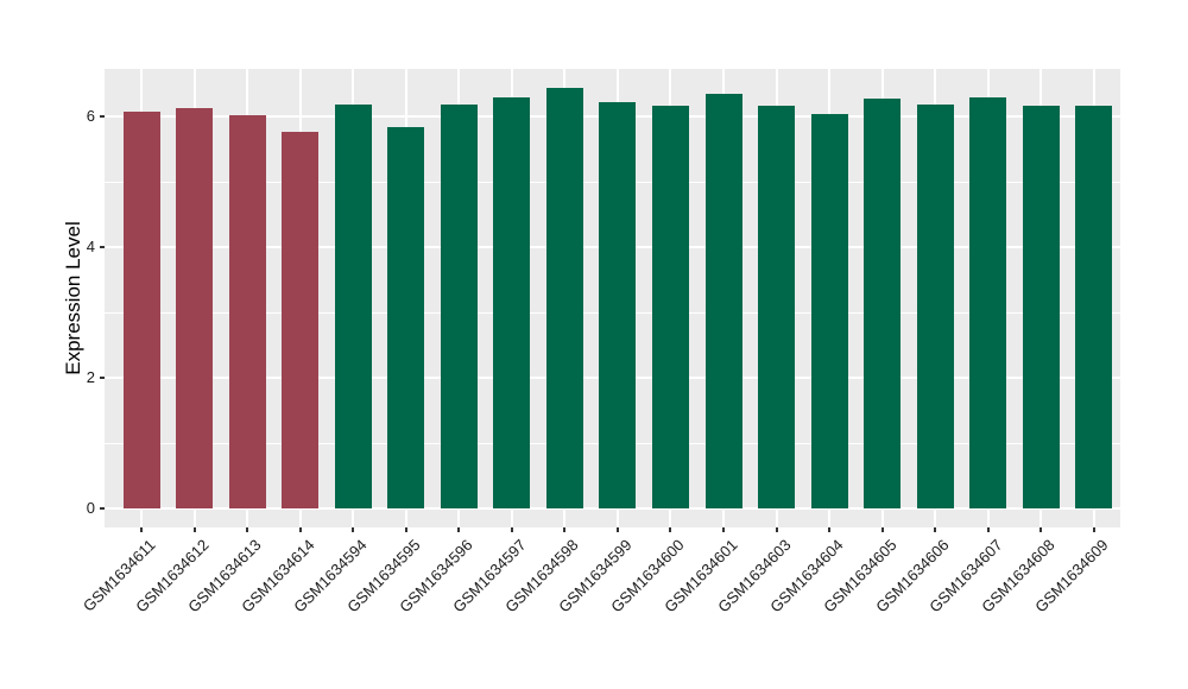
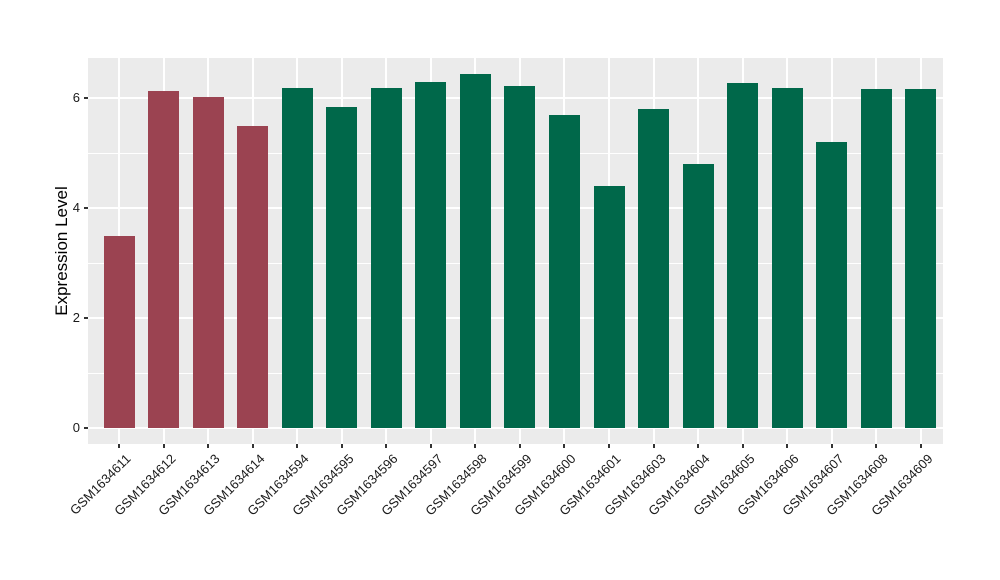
GSM1634611: 6.1 -> 3.5
GSM1634614: 5.8 -> 5.5
GSM1634600: 6.2 -> 5.7
GSM1634601: 6.3 -> 4.4
GSM1634603: 6.2 -> 5.8
GSM1634604: 6.0 -> 4.8
GSM1634607: 6.3 -> 5.2
